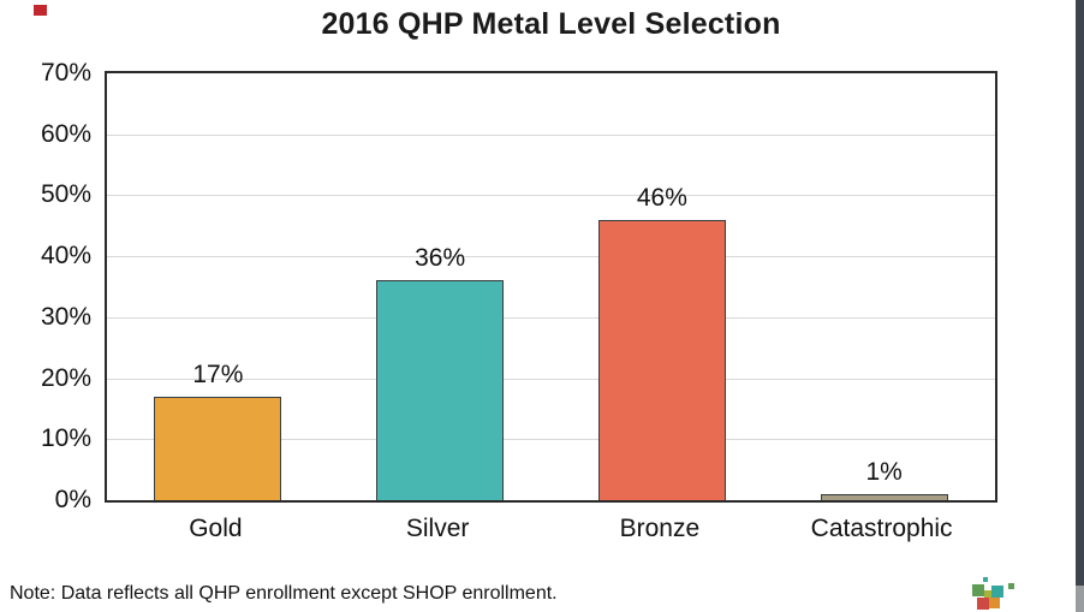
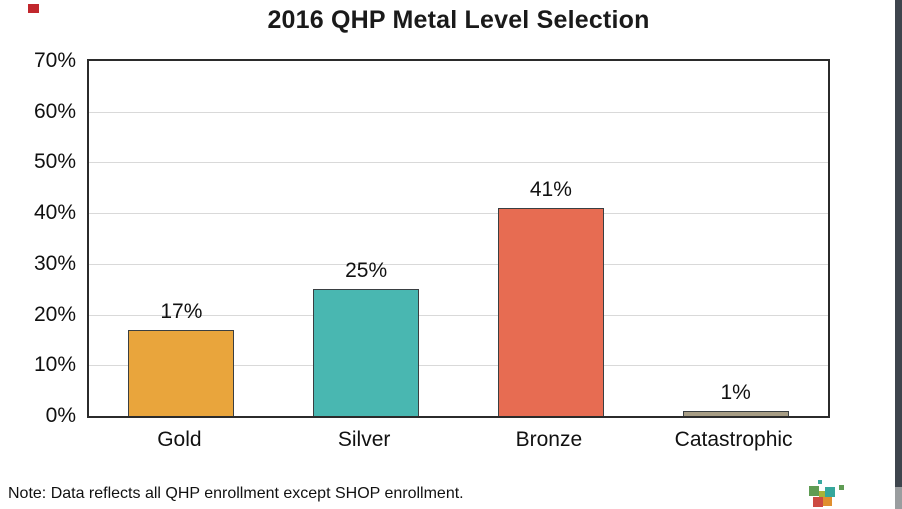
Silver: 36% -> 25%
Bronze: 46% -> 41%
